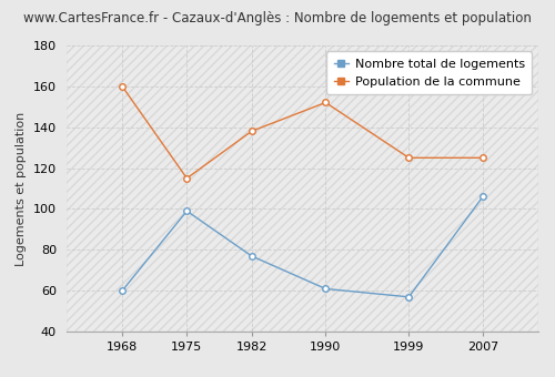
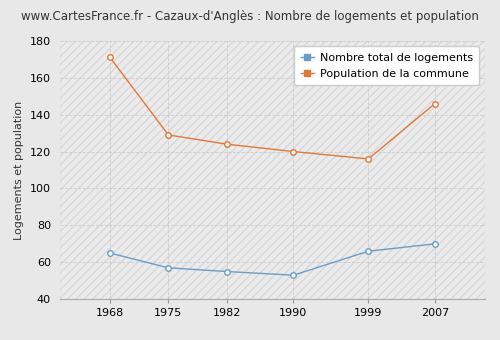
Nombre total de logements/1968: 60 -> 65
Population de la commune/1968: 160 -> 171
Nombre total de logements/1975: 99 -> 57
Population de la commune/1975: 115 -> 129
Nombre total de logements/1982: 77 -> 55
Population de la commune/1982: 138 -> 124
Nombre total de logements/1990: 61 -> 53
Population de la commune/1990: 152 -> 120
Nombre total de logements/1999: 57 -> 66
Population de la commune/1999: 125 -> 116
Nombre total de logements/2007: 106 -> 70
Population de la commune/2007: 125 -> 146
